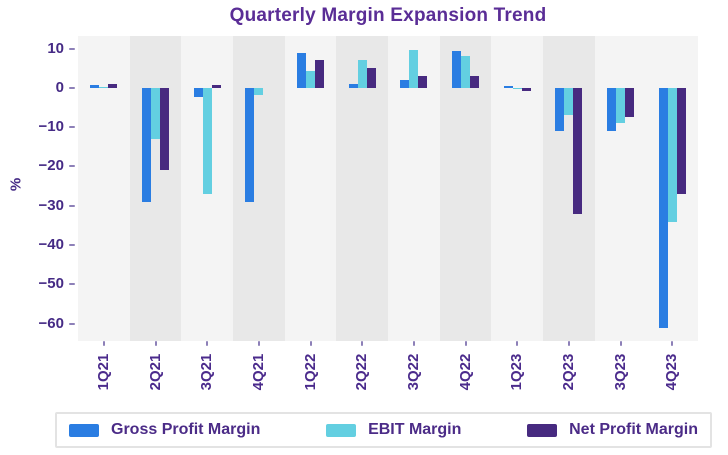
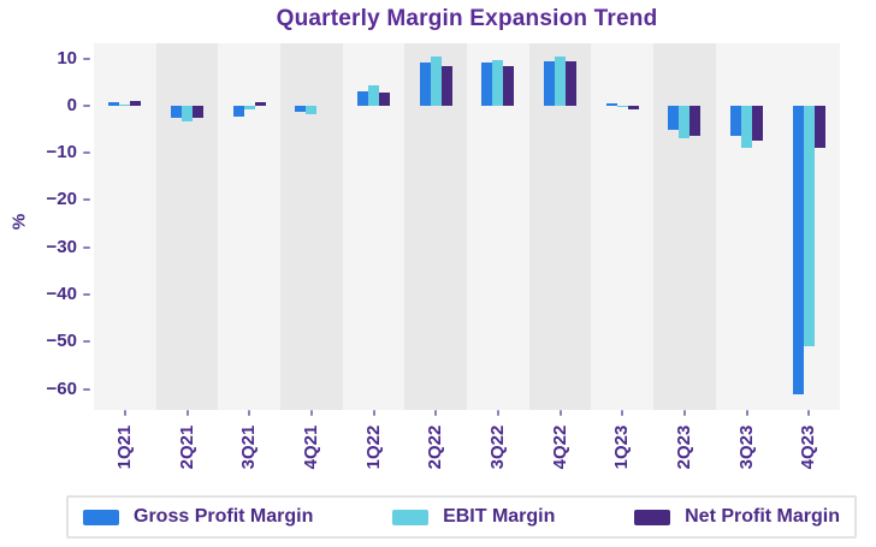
Gross Profit Margin/2Q21: -29 -> -3
EBIT Margin/2Q21: -13 -> -3
Net Profit Margin/2Q21: -21 -> -3
EBIT Margin/3Q21: -27 -> -1
Gross Profit Margin/4Q21: -29 -> -1
Gross Profit Margin/1Q22: 9 -> 3
Net Profit Margin/1Q22: 7 -> 3
Gross Profit Margin/2Q22: 1 -> 9
EBIT Margin/2Q22: 7 -> 10
Net Profit Margin/2Q22: 5 -> 8
Gross Profit Margin/3Q22: 2 -> 9
Net Profit Margin/3Q22: 3 -> 8
EBIT Margin/4Q22: 8 -> 10
Net Profit Margin/4Q22: 3 -> 10
Gross Profit Margin/2Q23: -11 -> -5
Net Profit Margin/2Q23: -32 -> -6
Gross Profit Margin/3Q23: -11 -> -6
EBIT Margin/4Q23: -34 -> -51
Net Profit Margin/4Q23: -27 -> -9
